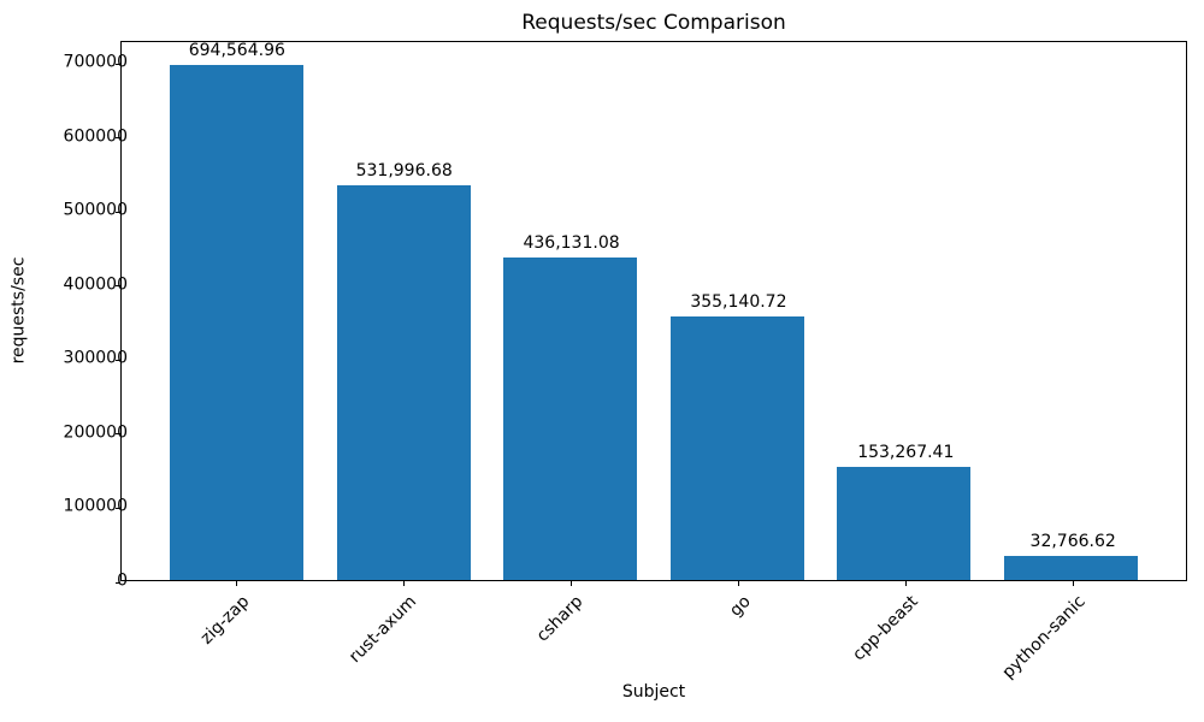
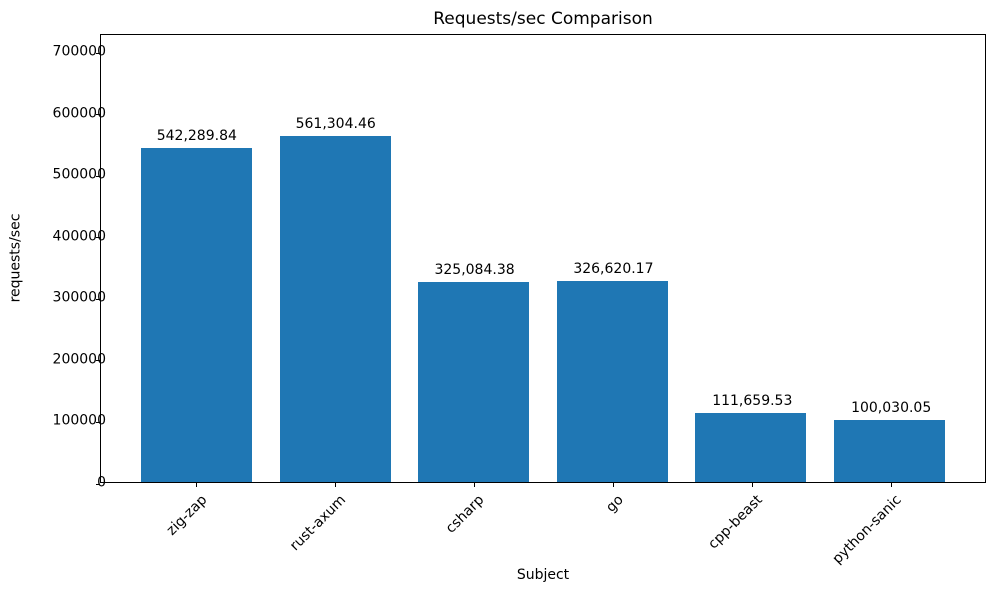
zig-zap: 694,564.96 -> 542,289.84
rust-axum: 531,996.68 -> 561,304.46
csharp: 436,131.08 -> 325,084.38
go: 355,140.72 -> 326,620.17
cpp-beast: 153,267.41 -> 111,659.53
python-sanic: 32,766.62 -> 100,030.05
